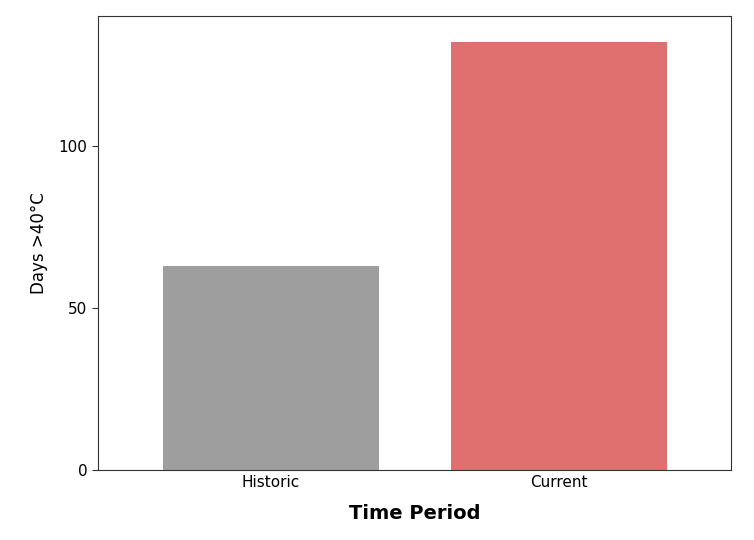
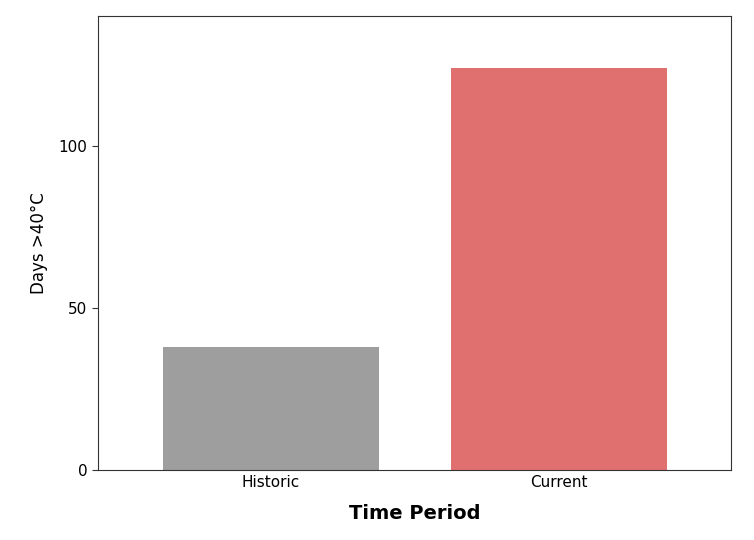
Historic: 63 -> 38
Current: 132 -> 124
